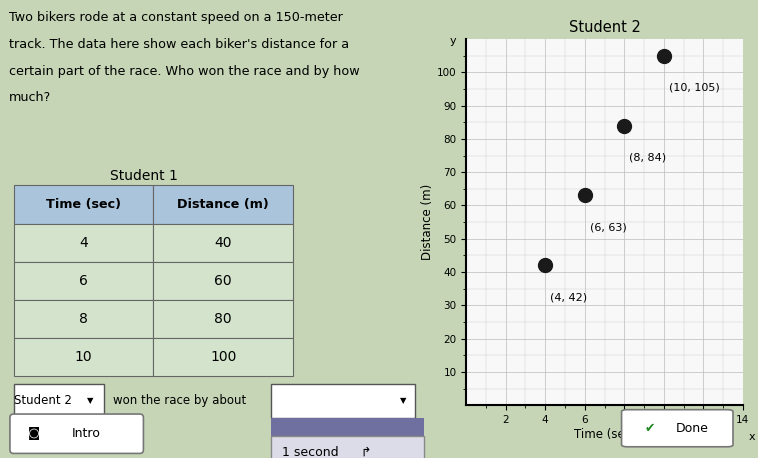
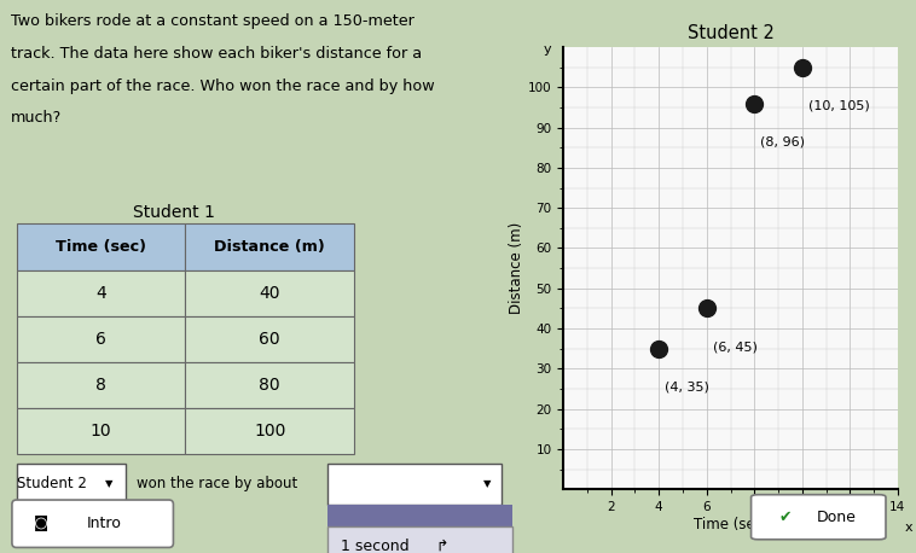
4: 42) -> 35)
6: 63) -> 45)
8: 84) -> 96)
